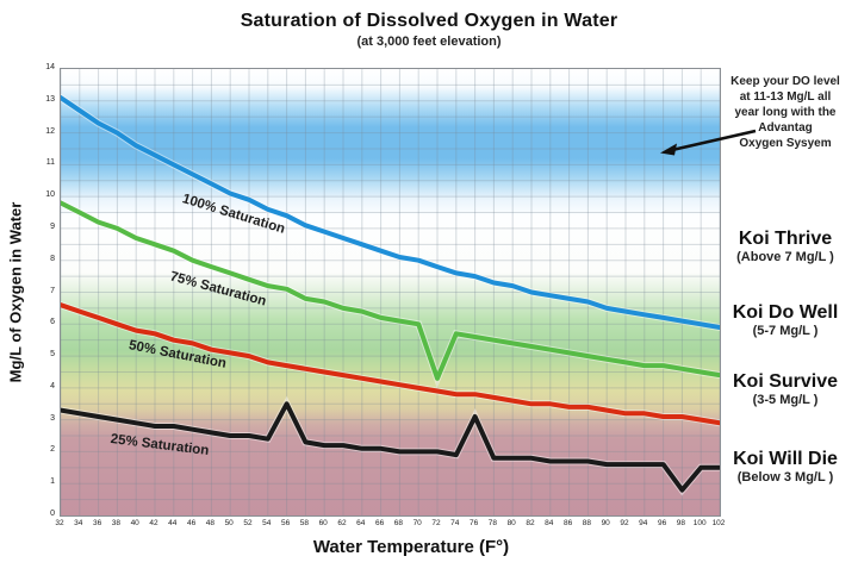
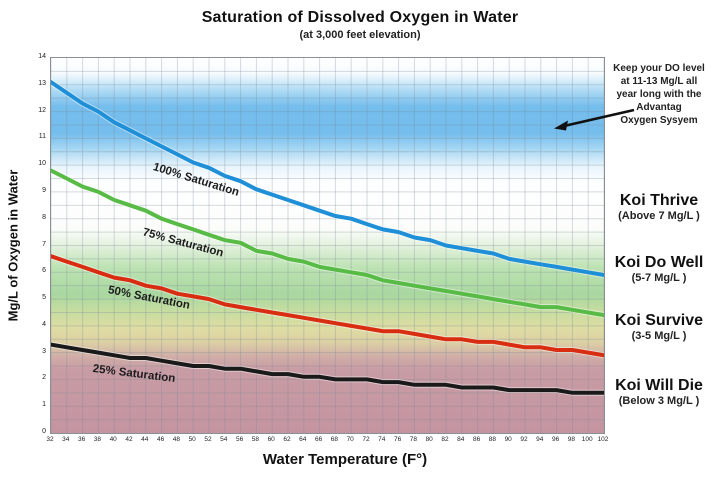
25% Saturation/56: 3.5 -> 2.4
75% Saturation/72: 4.3 -> 5.9
25% Saturation/76: 3.1 -> 1.9
25% Saturation/98: 0.8 -> 1.5
